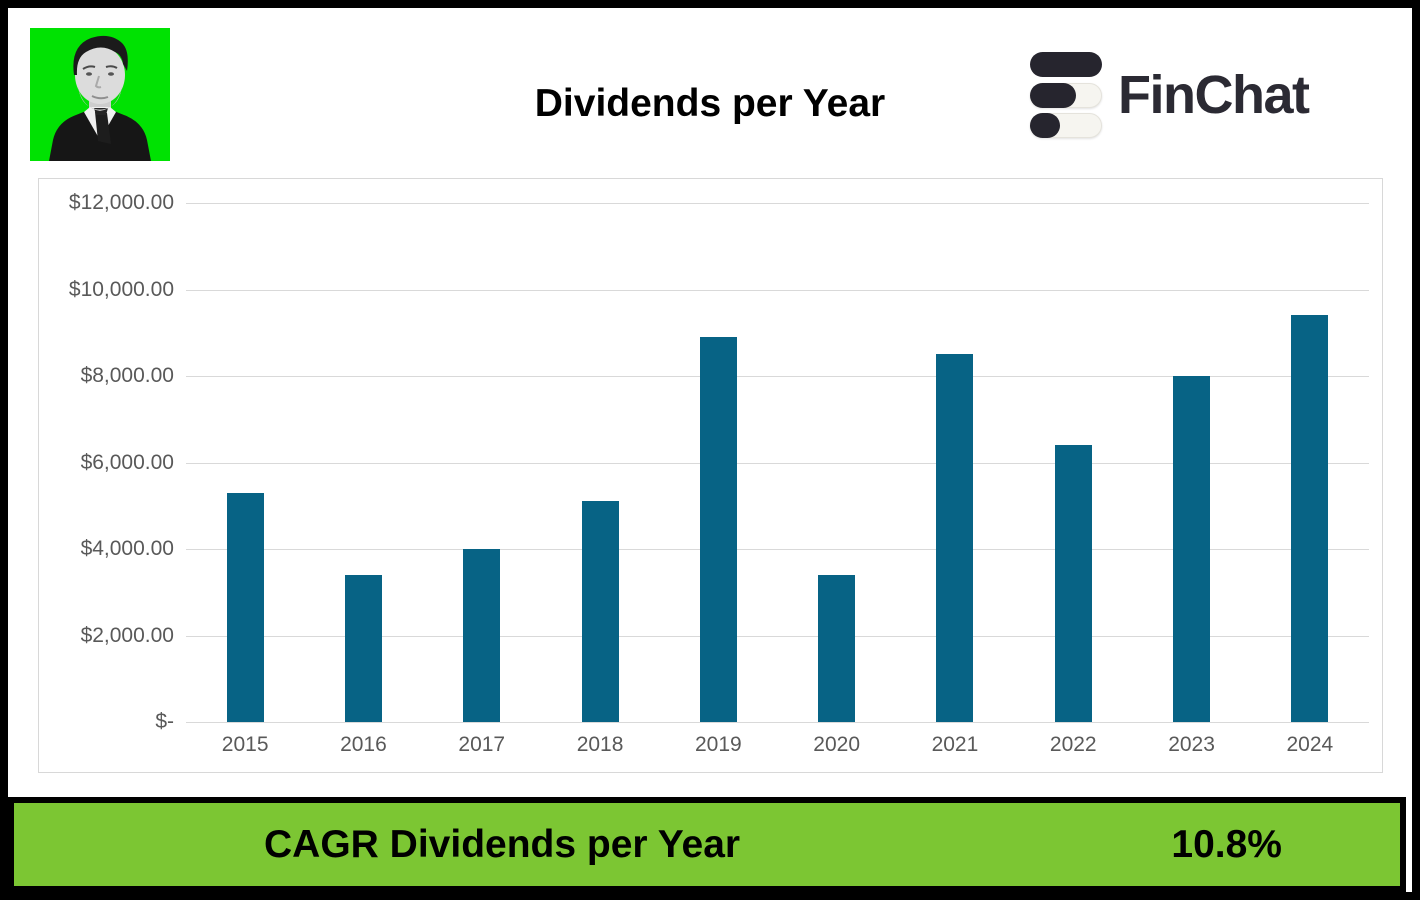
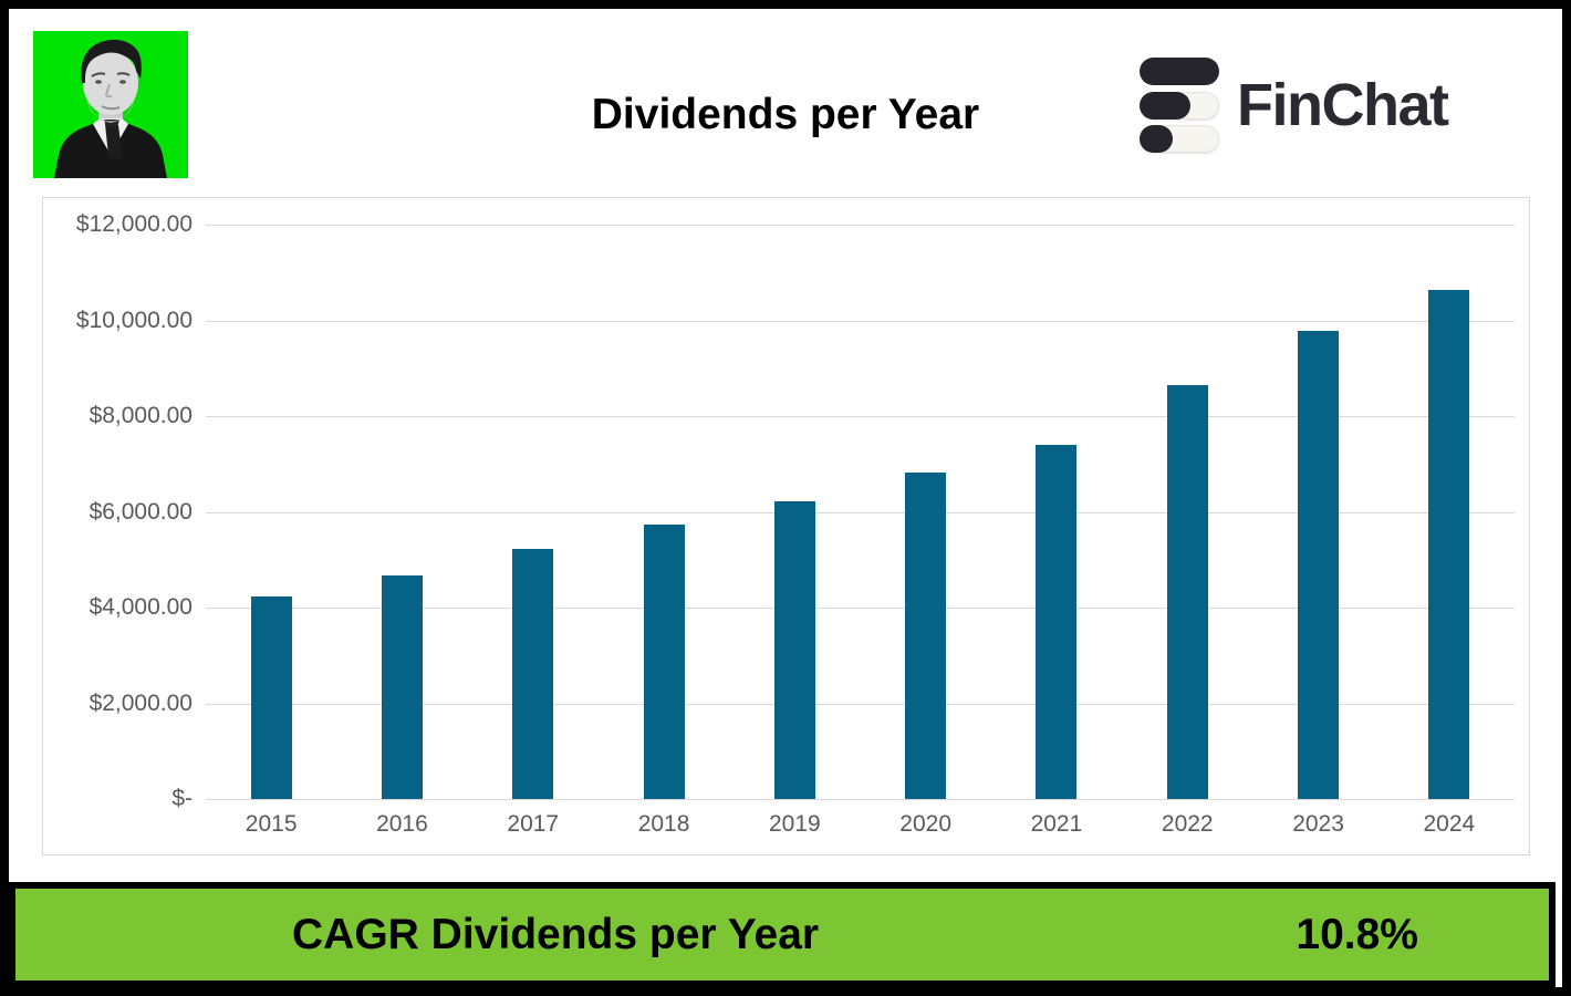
2015: $5300 -> $4200
2016: $3400 -> $4700
2017: $4000 -> $5200
2018: $5100 -> $5700
2019: $8900 -> $6200
2020: $3400 -> $6800
2021: $8500 -> $7400
2022: $6400 -> $8600
2023: $8000 -> $9800
2024: $9400 -> $10600
